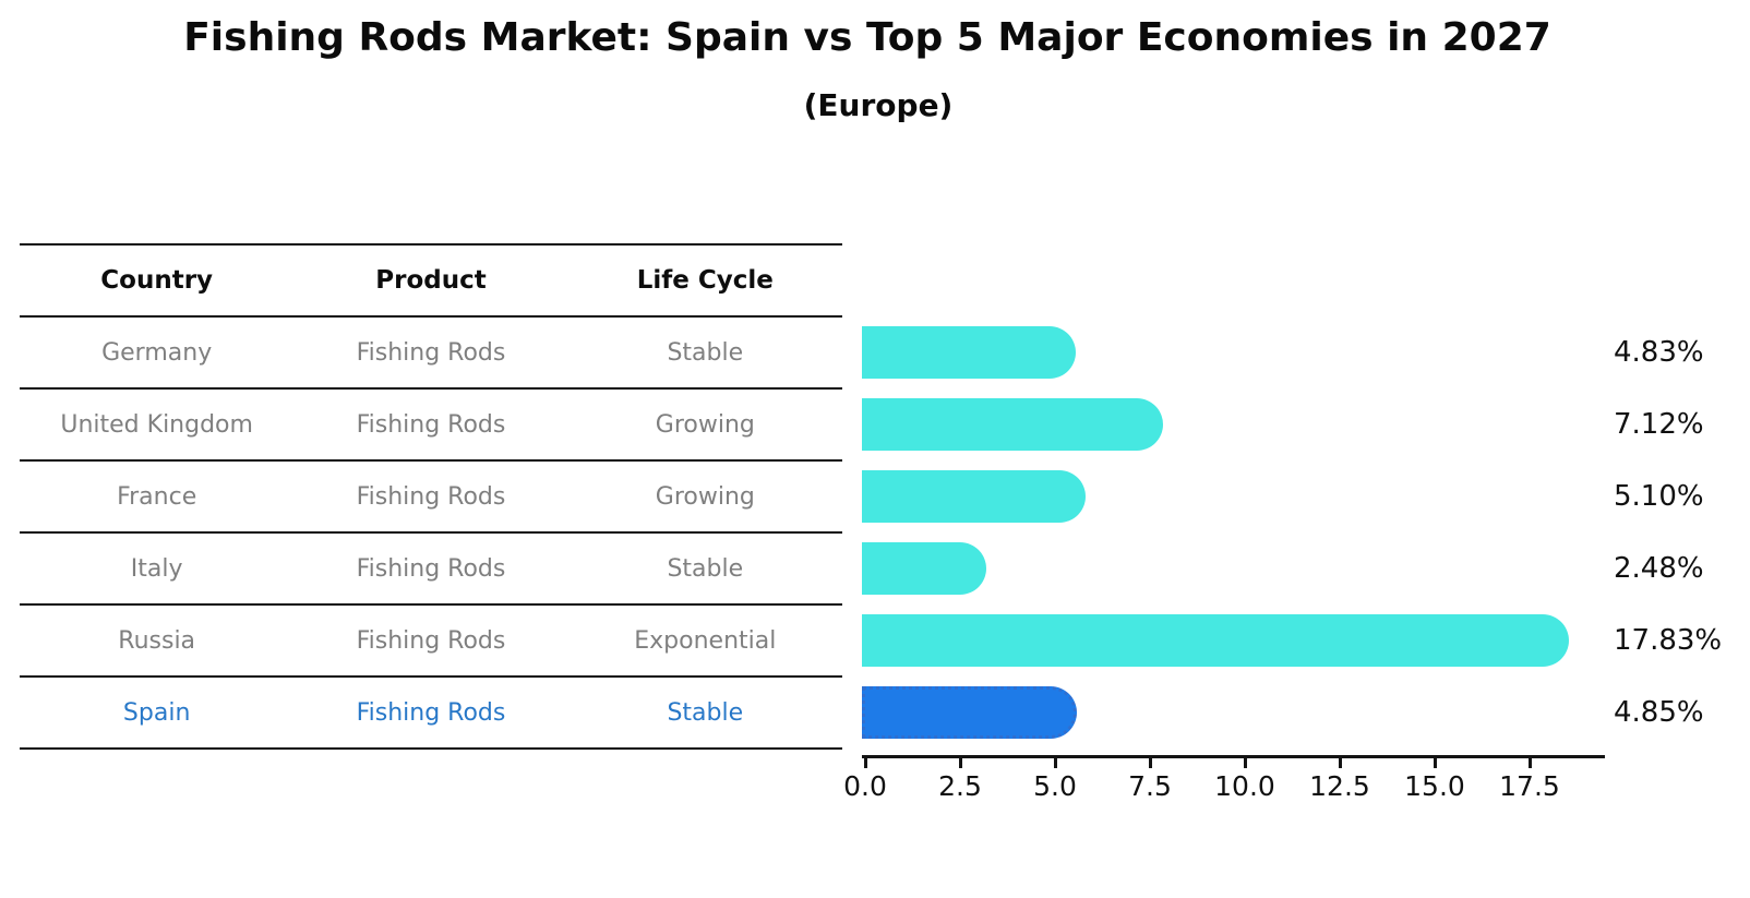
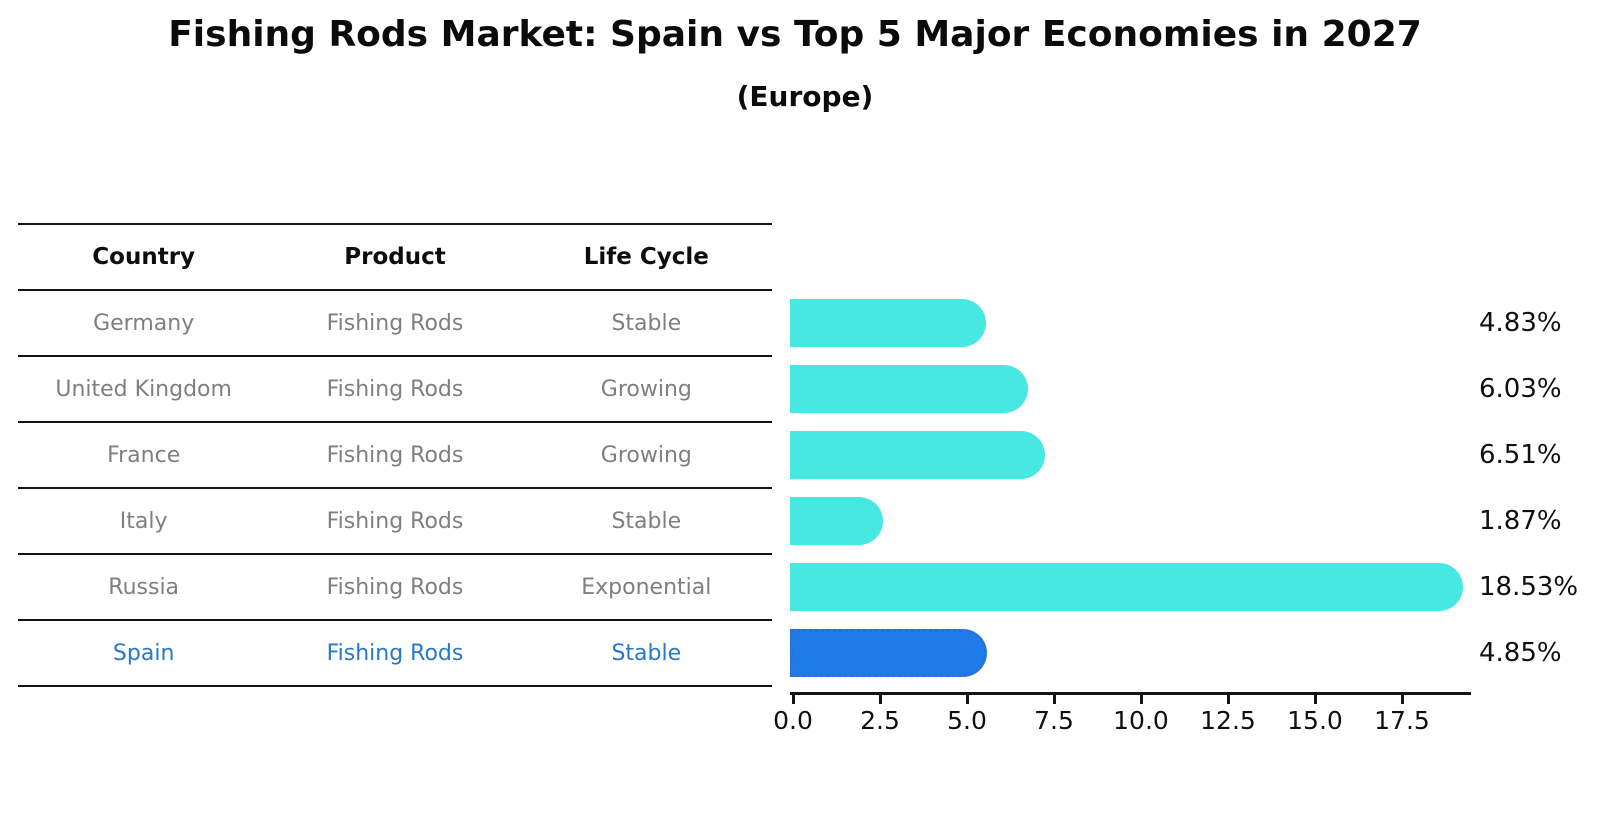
United Kingdom: 7.12% -> 6.03%
France: 5.10% -> 6.51%
Italy: 2.48% -> 1.87%
Russia: 17.83% -> 18.53%
